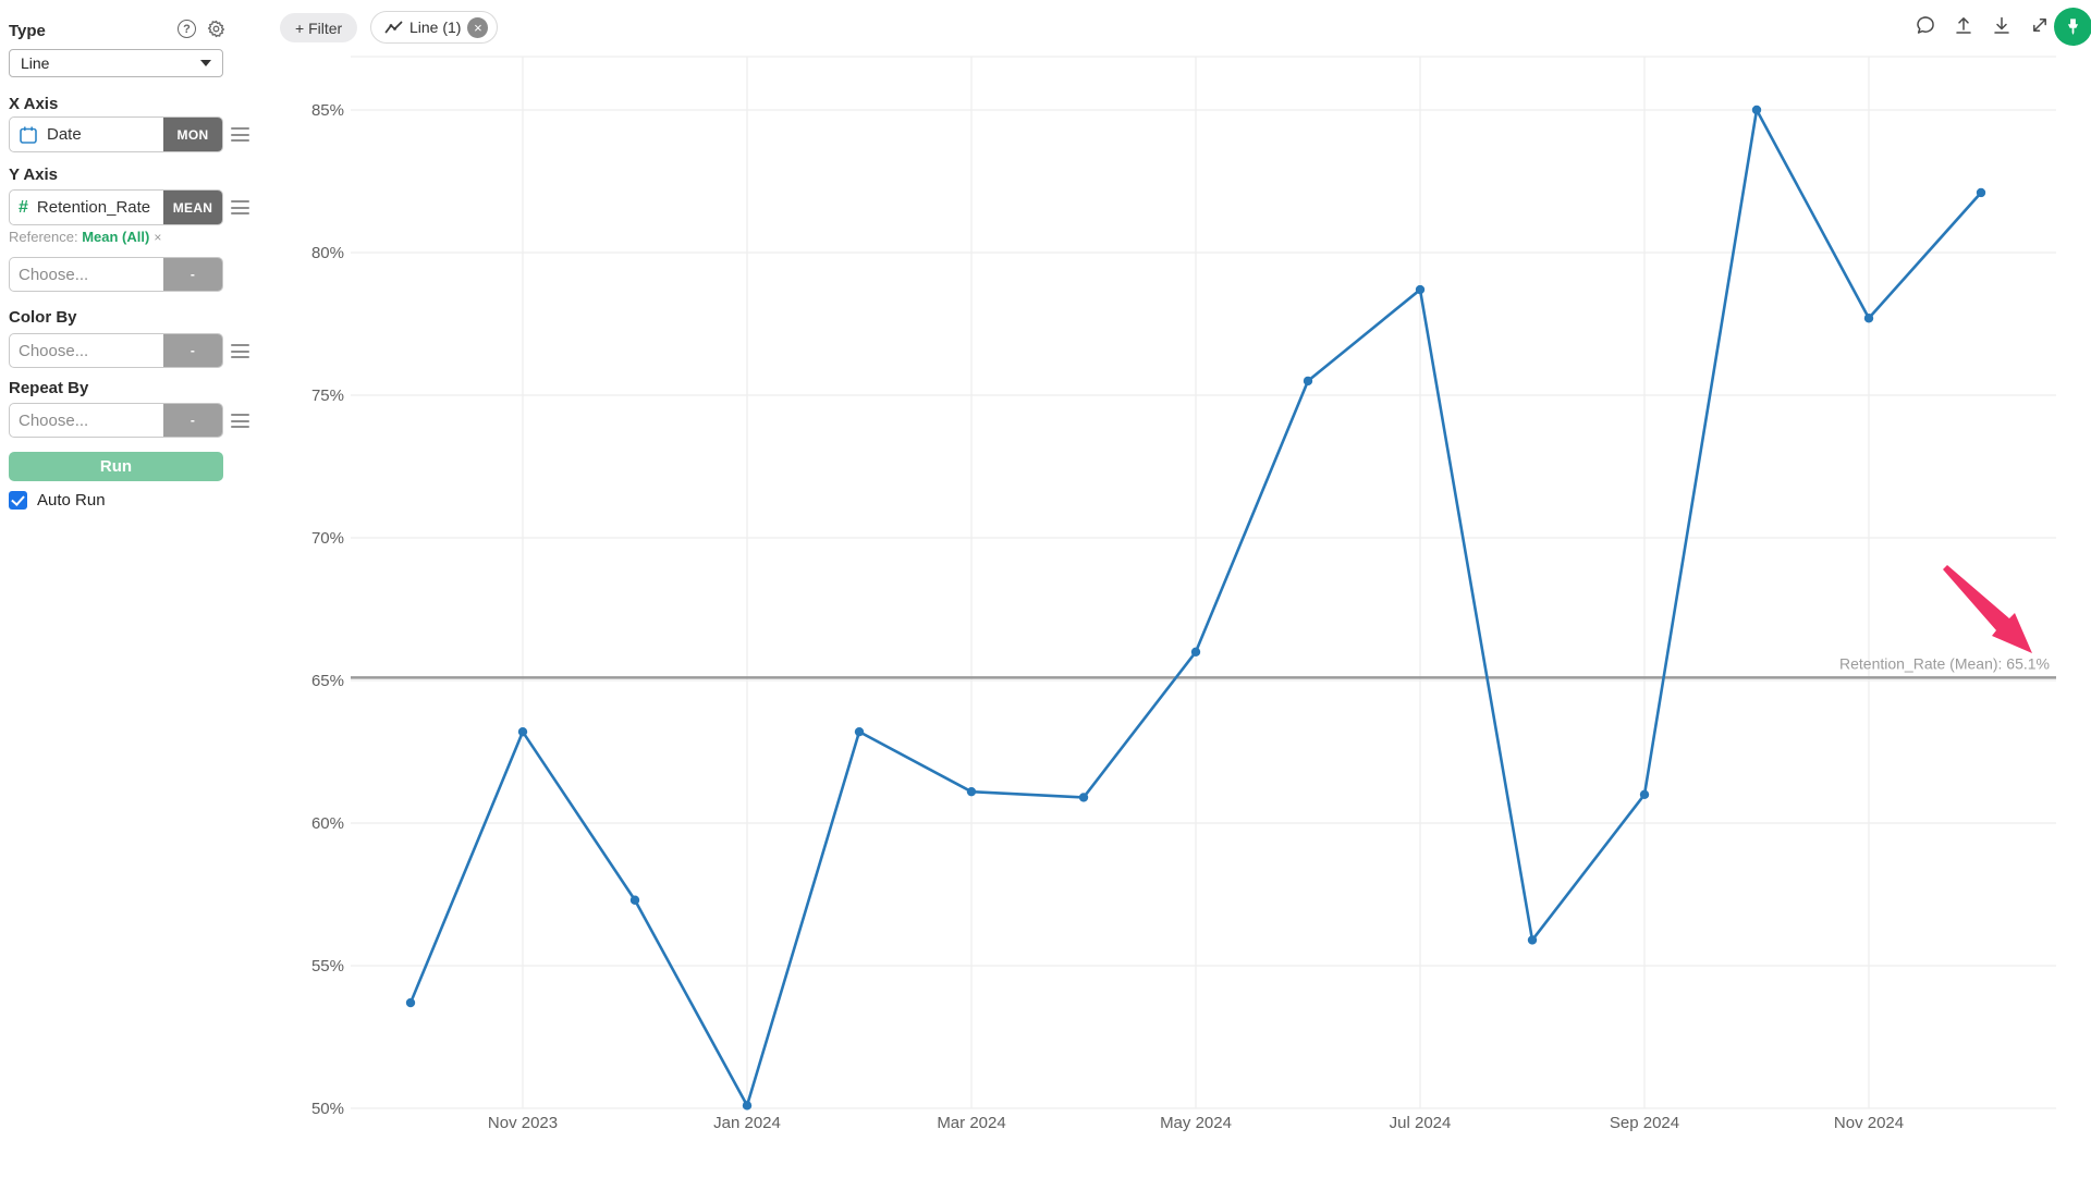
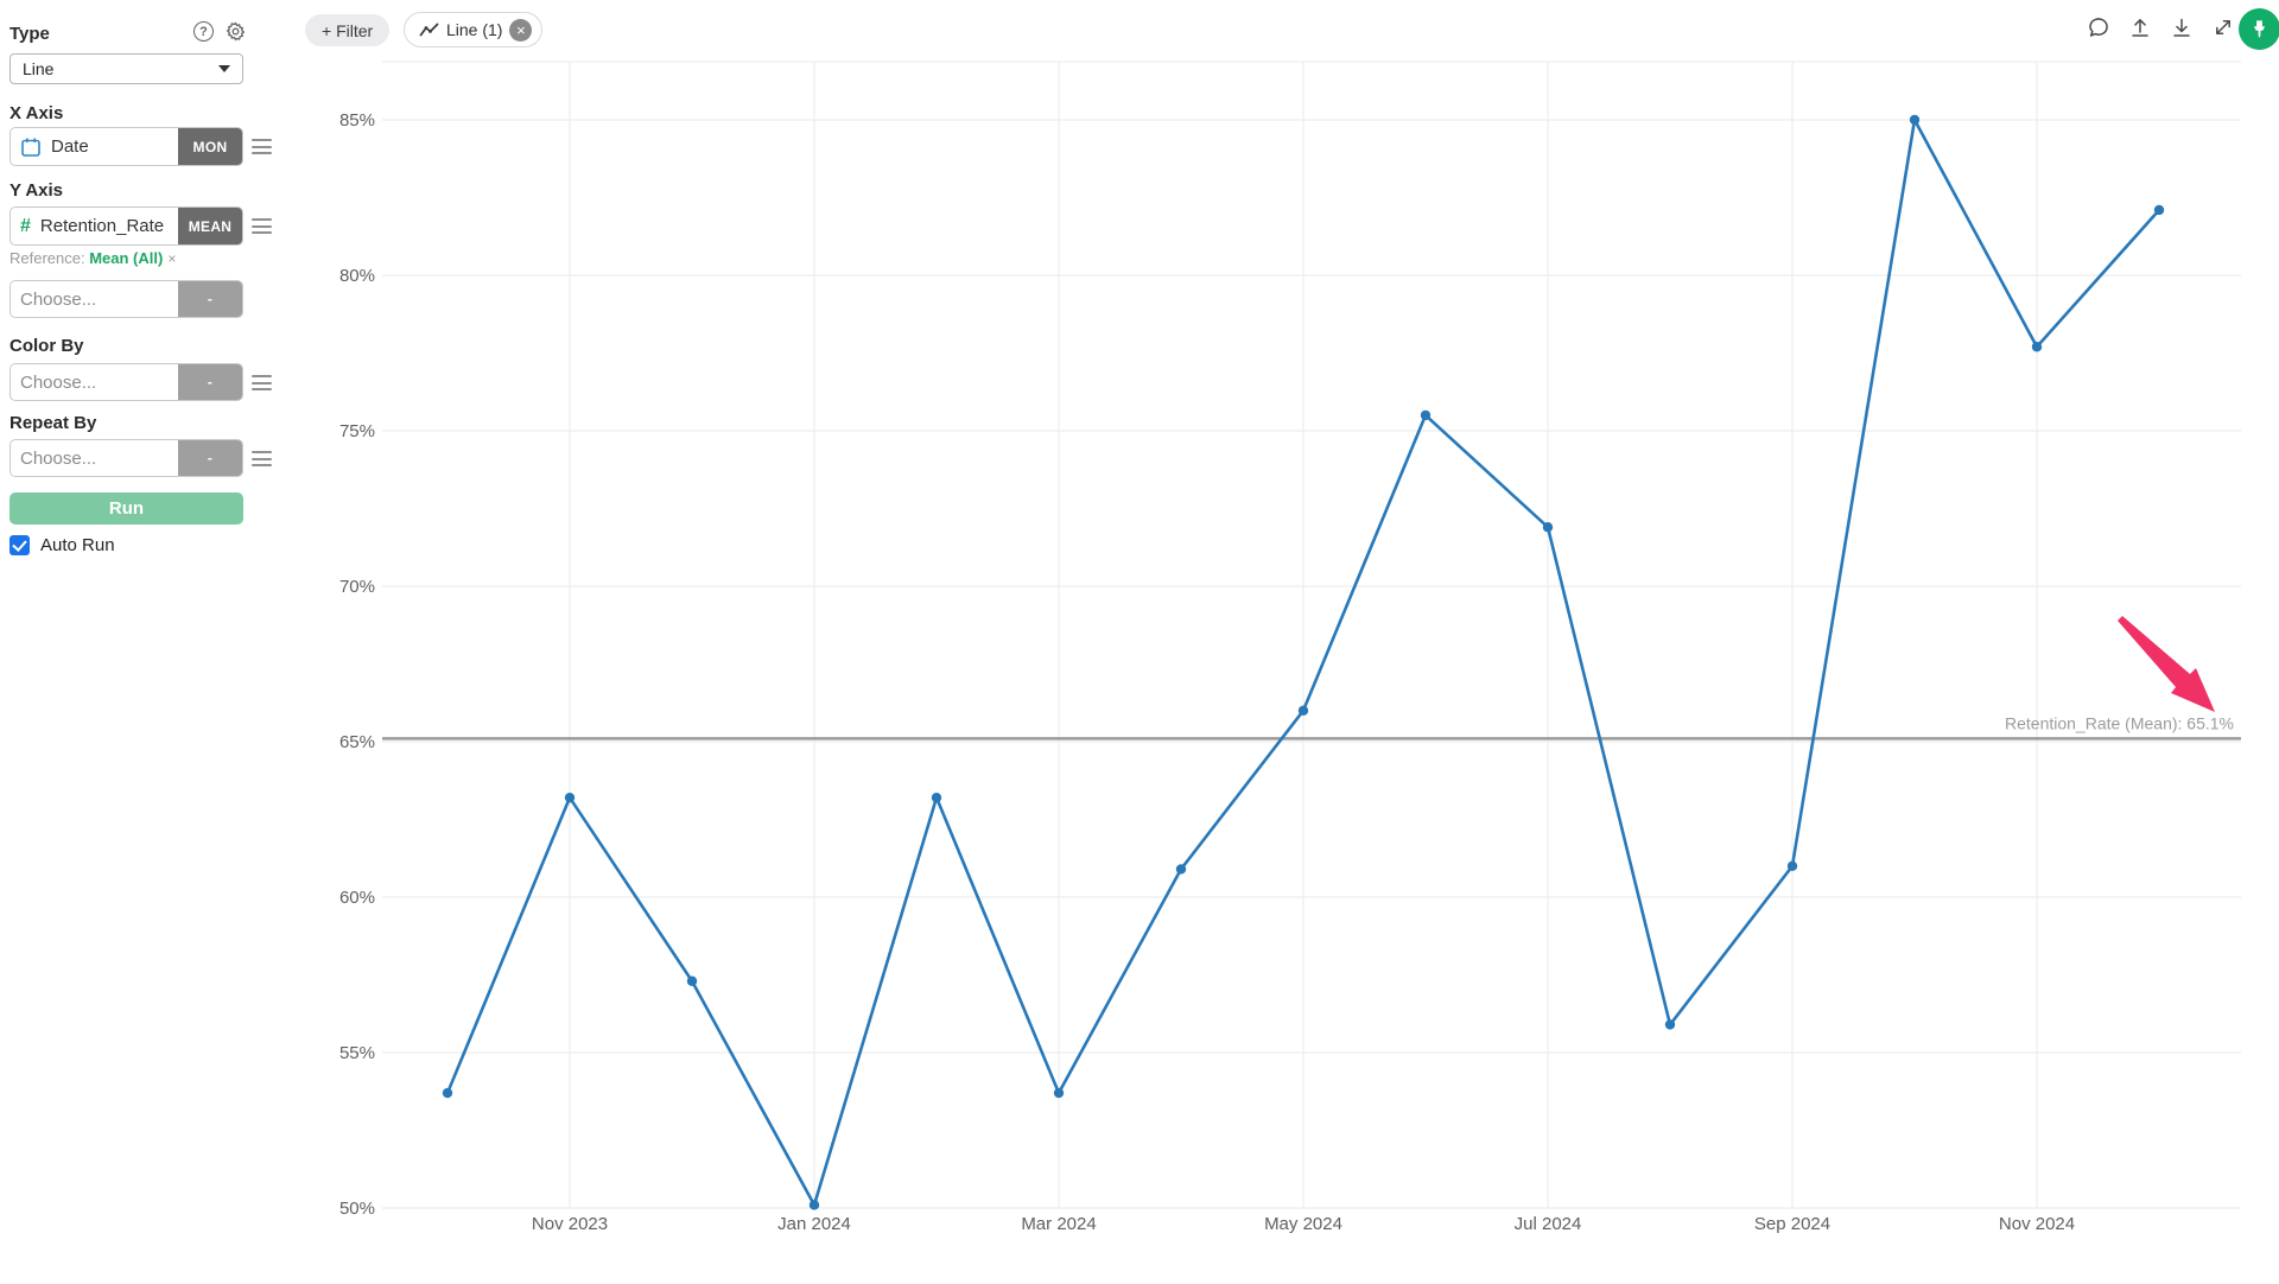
Mar 2024: 61.1% -> 53.7%
Jul 2024: 78.7% -> 71.9%
